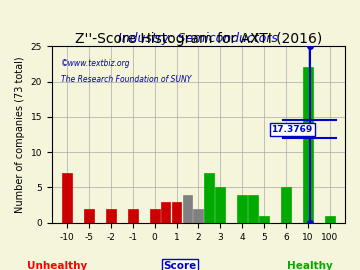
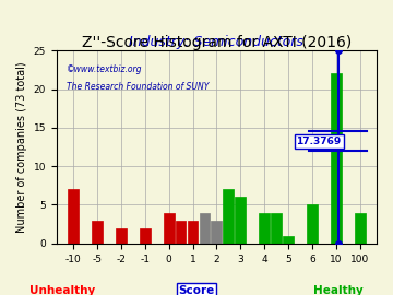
-5: 2 -> 3
0: 2 -> 4
2: 2 -> 3
3: 5 -> 6
100: 1 -> 4
